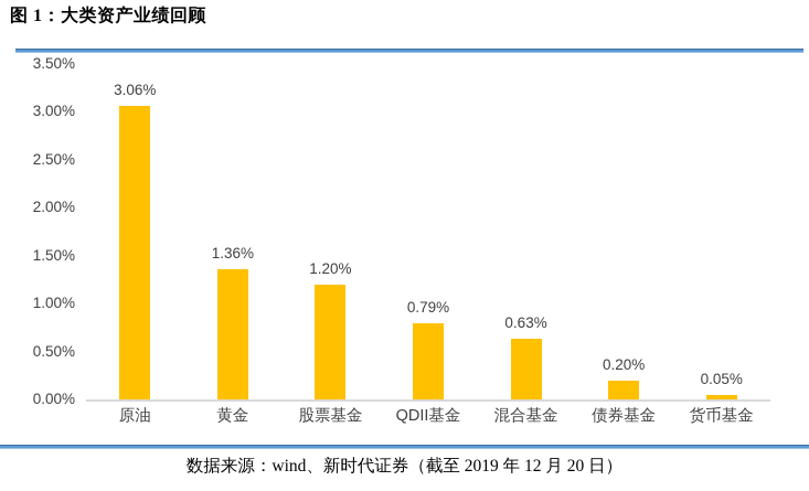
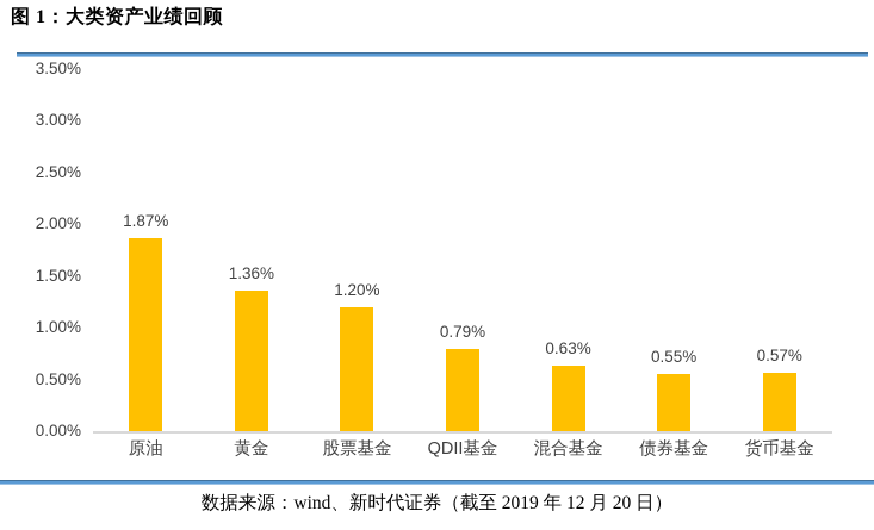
原油: 3.06% -> 1.87%
债券基金: 0.20% -> 0.55%
货币基金: 0.05% -> 0.57%
